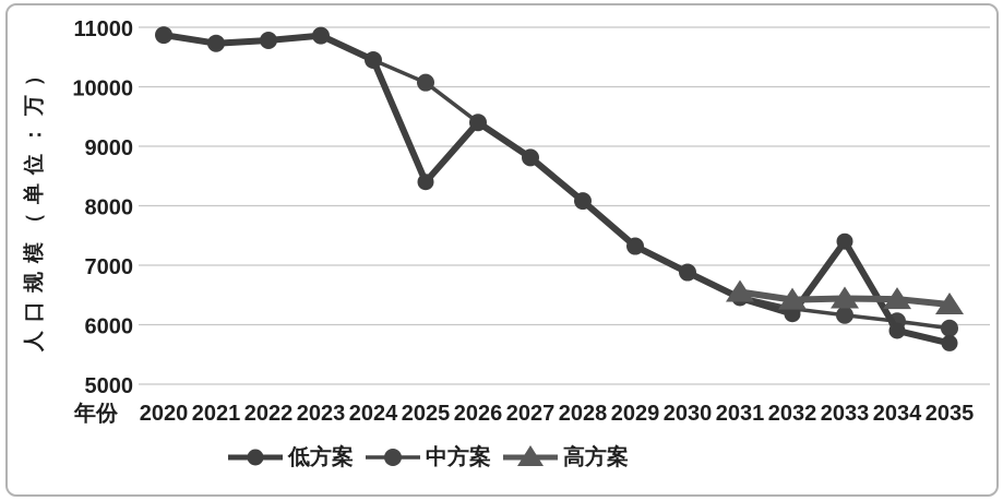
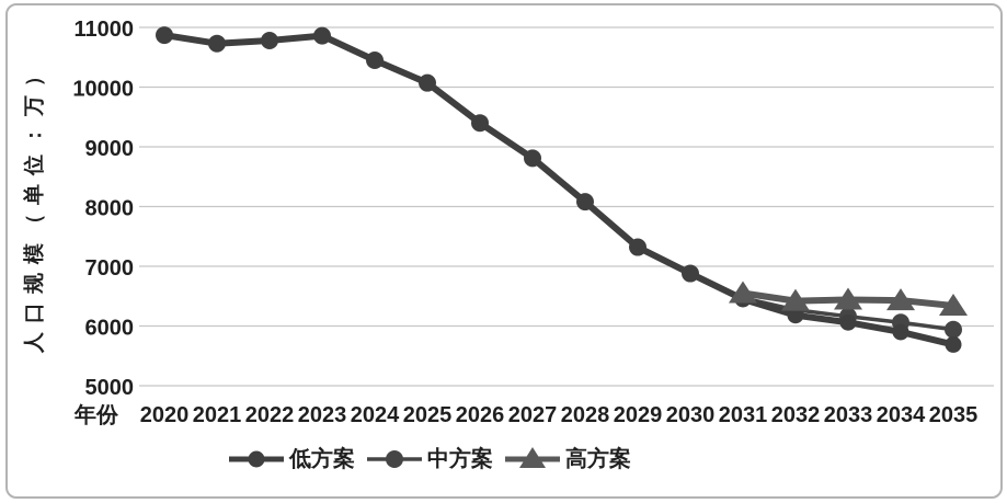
低方案/2025: 8400 -> 10100
低方案/2033: 7400 -> 6100
